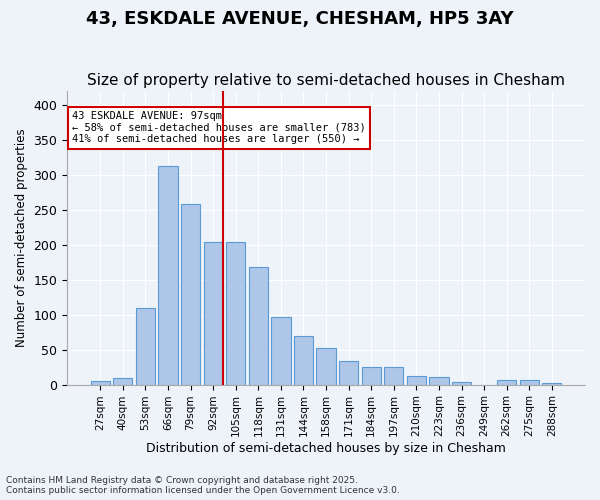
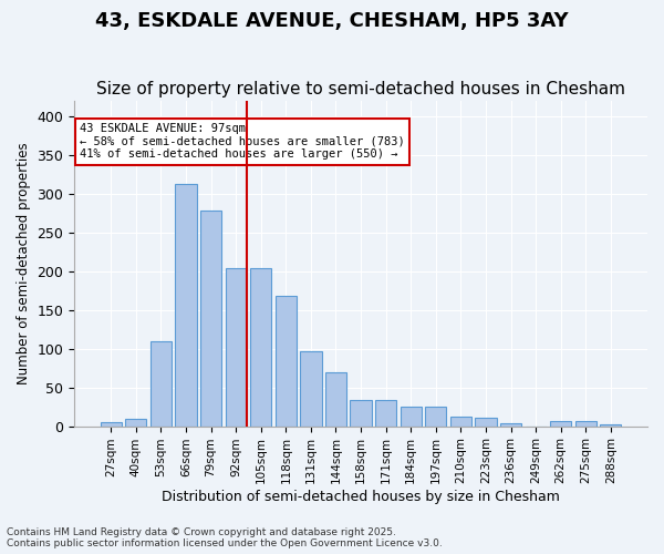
79sqm: 258 -> 278
158sqm: 52 -> 33
